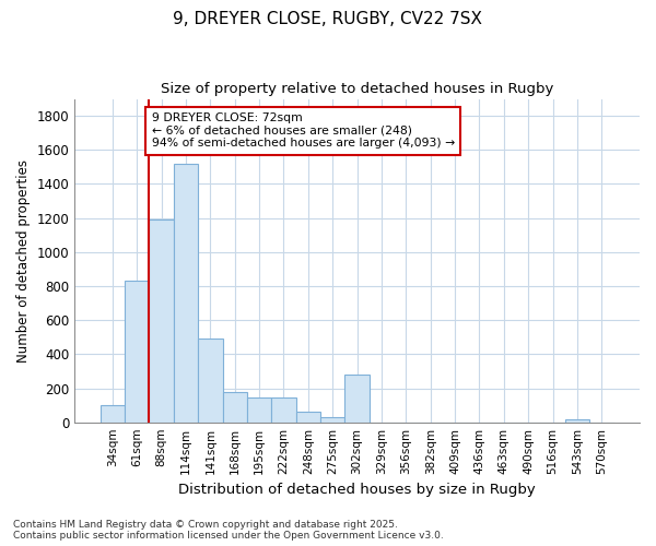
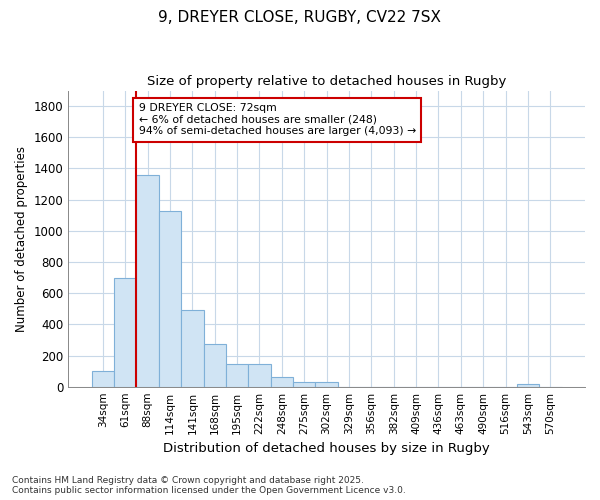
61sqm: 830 -> 700
88sqm: 1190 -> 1360
114sqm: 1520 -> 1130
168sqm: 180 -> 280
302sqm: 280 -> 30
